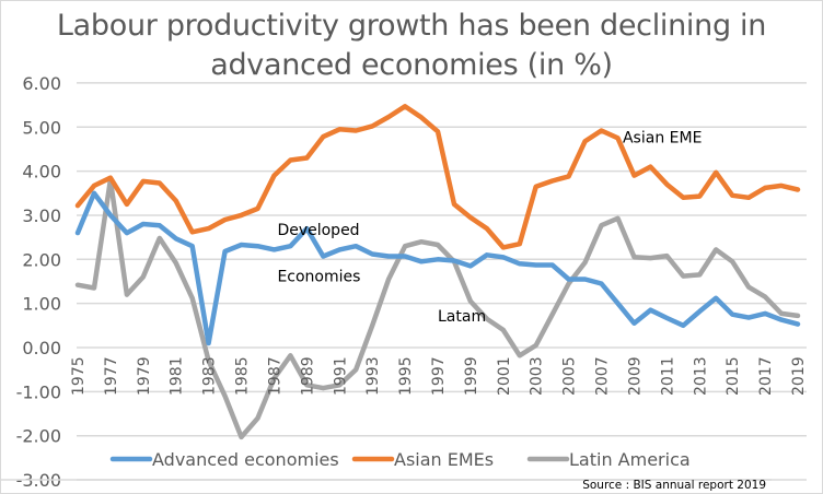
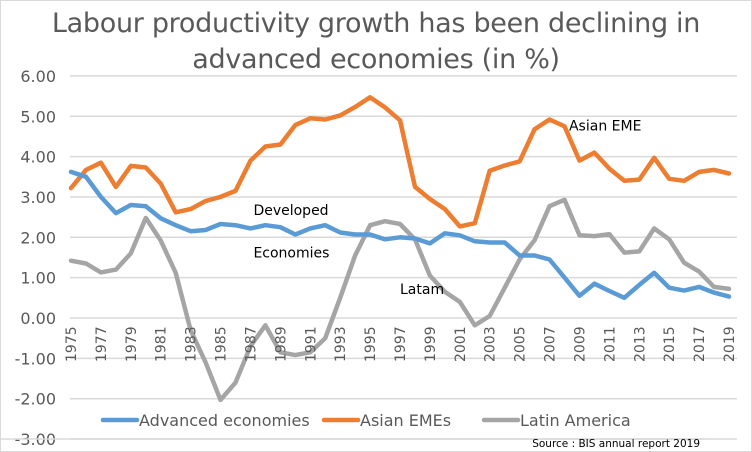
Advanced economies/1975: 2.6 -> 3.6
Latin America/1977: 3.8 -> 1.1
Advanced economies/1983: 0.1 -> 2.1
Advanced economies/1989: 2.7 -> 2.2
